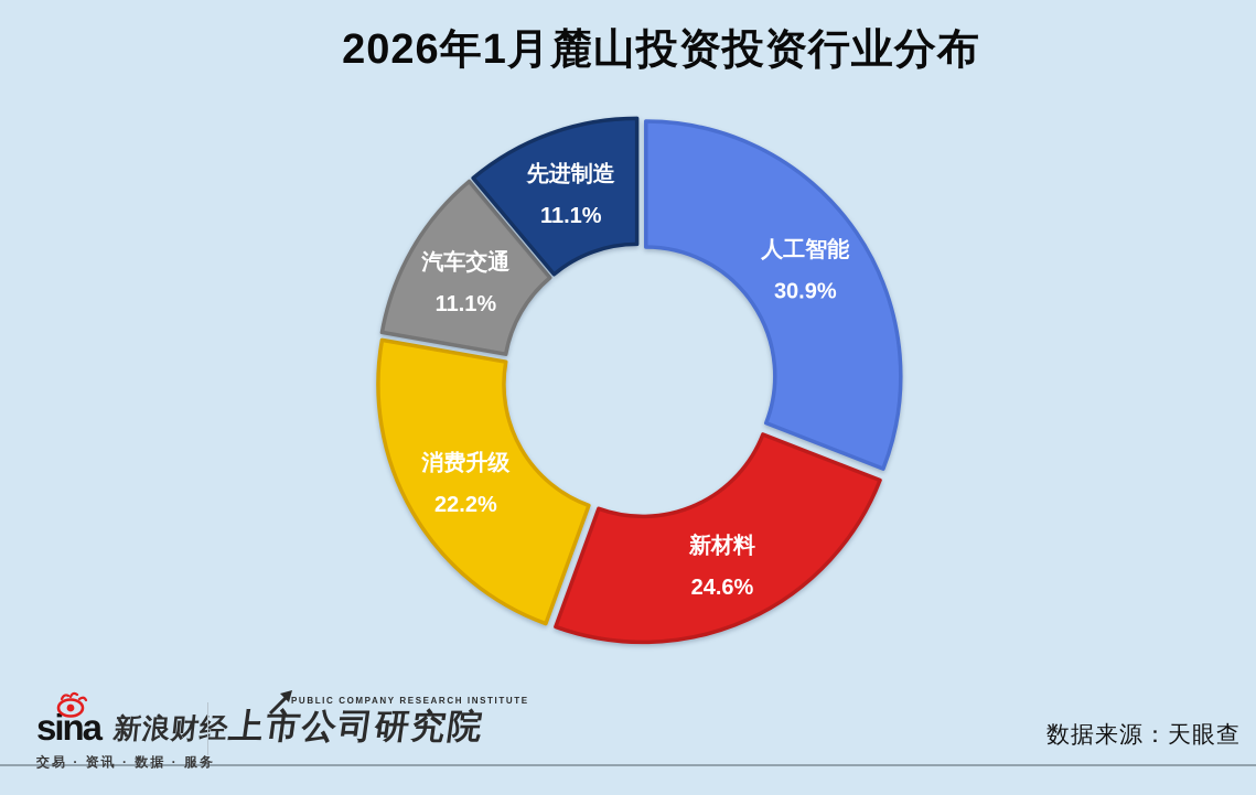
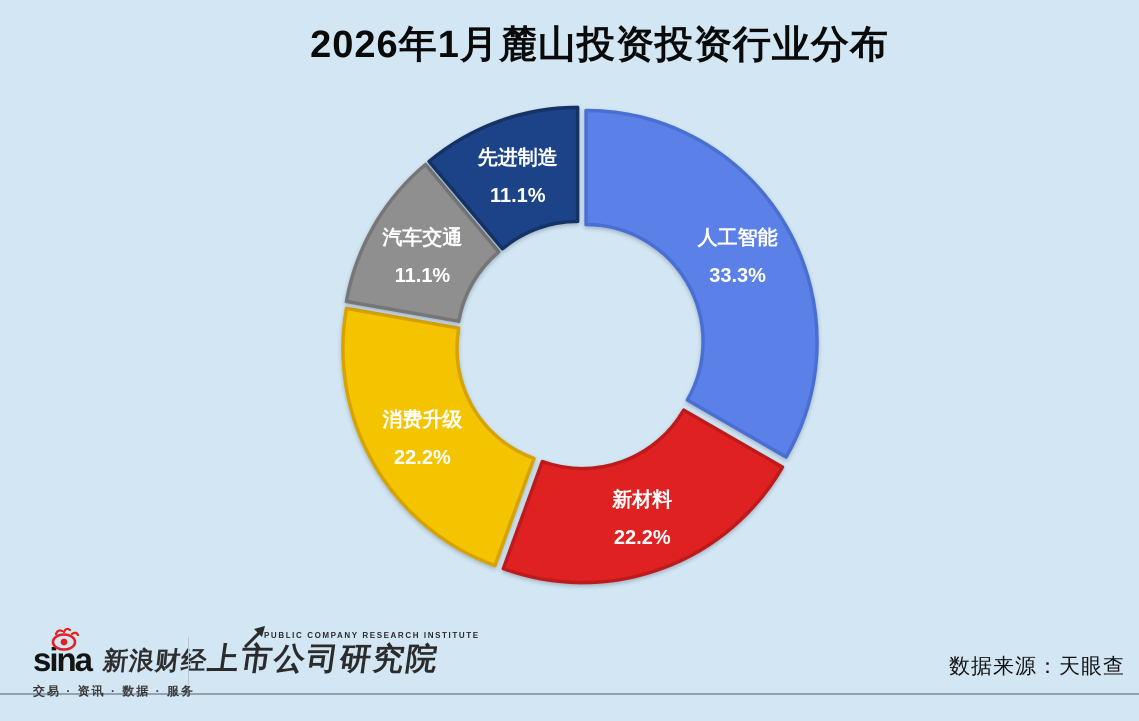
人工智能: 30.9% -> 33.3%
新材料: 24.6% -> 22.2%
